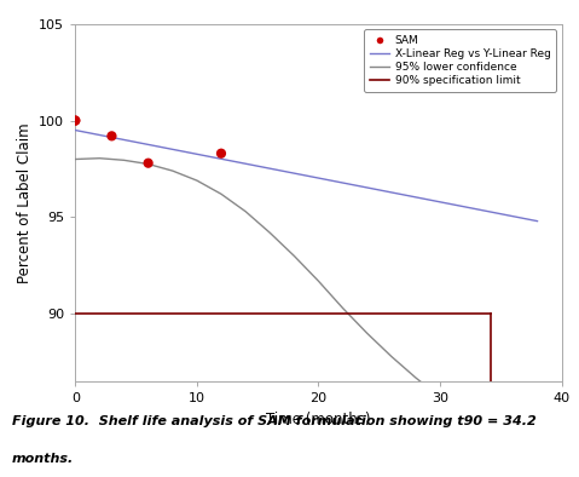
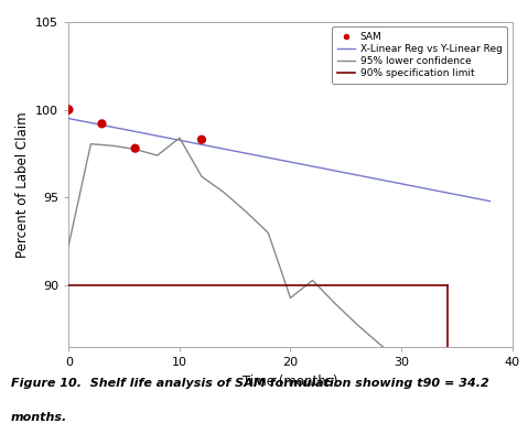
95% lower confidence/0: 98.0 -> 92.3
95% lower confidence/10: 96.9 -> 98.4
95% lower confidence/20: 91.7 -> 89.3
